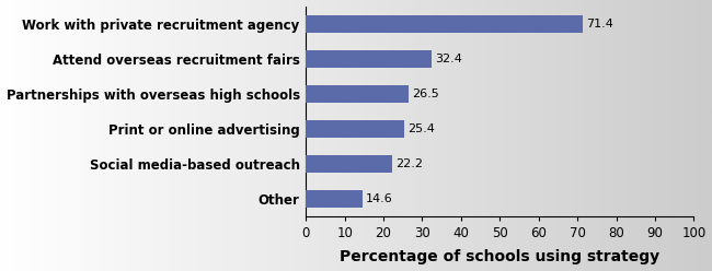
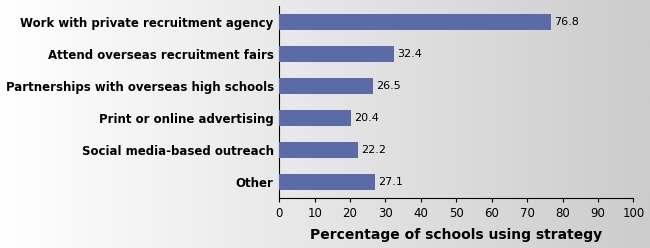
Work with private recruitment agency: 71.4 -> 76.8
Print or online advertising: 25.4 -> 20.4
Other: 14.6 -> 27.1
